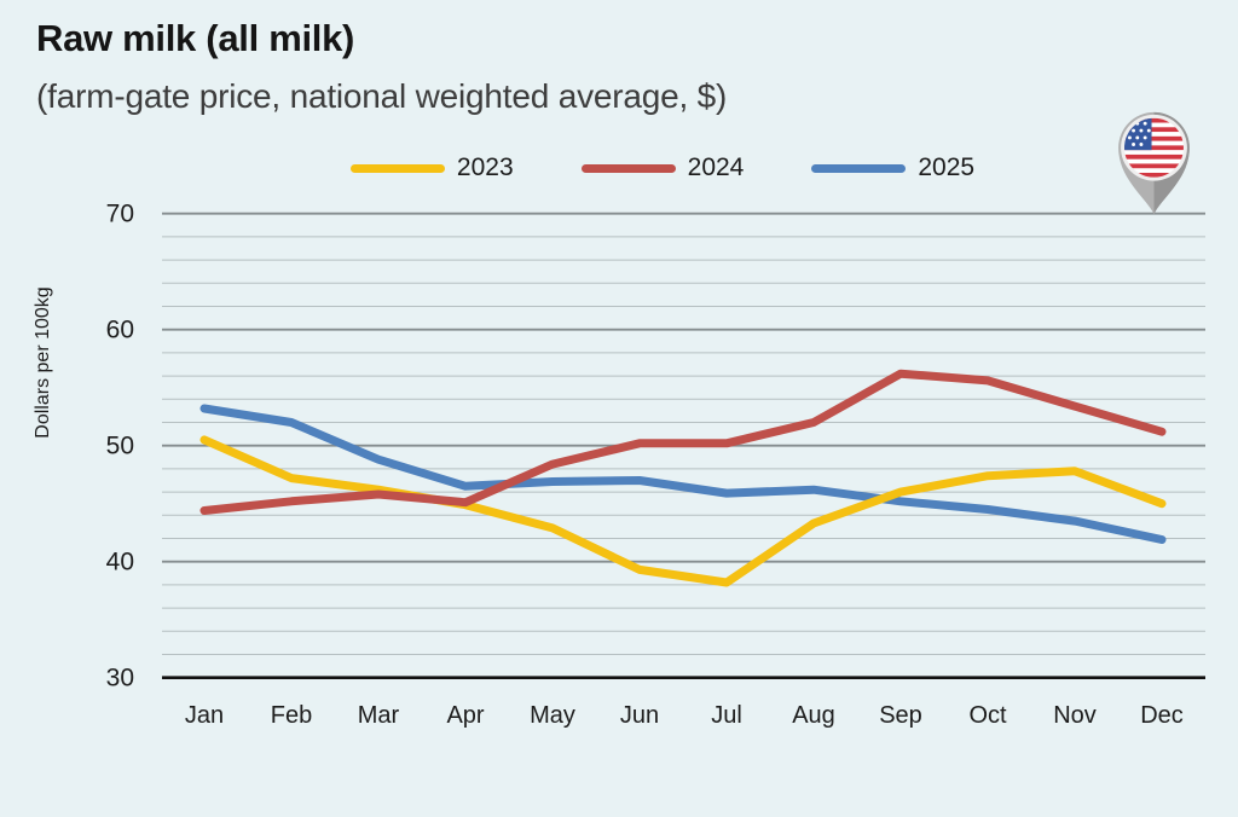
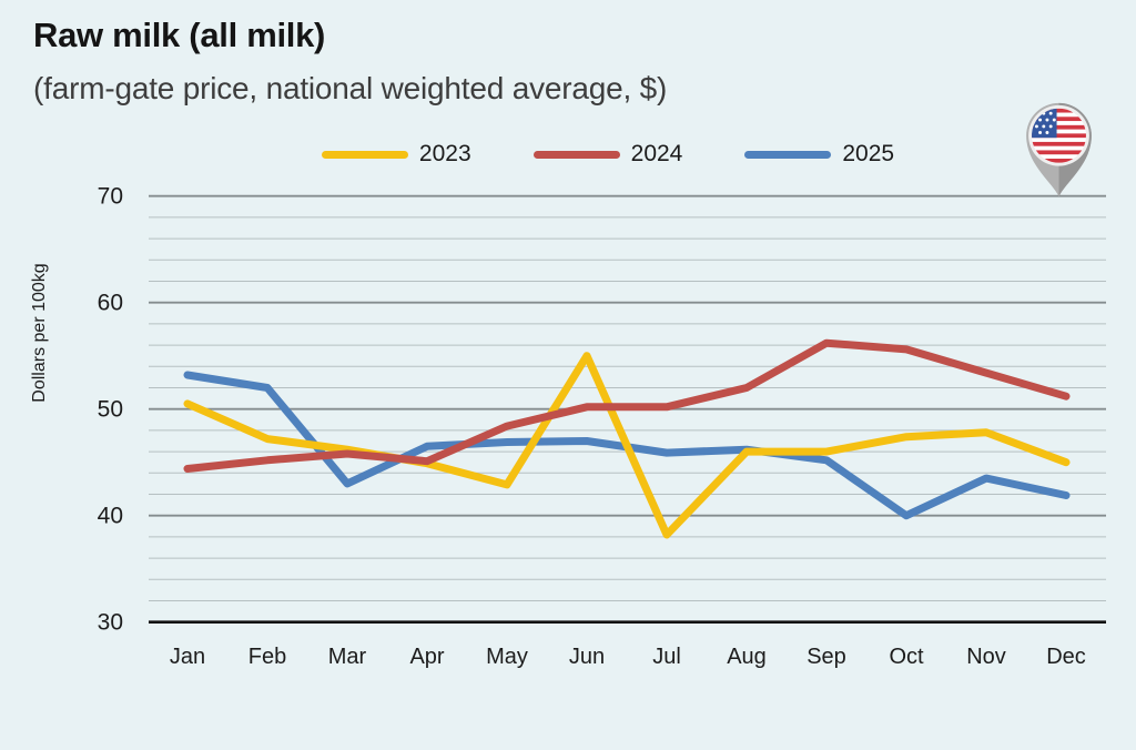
2025/Mar: 49 -> 43
2023/Jun: 39 -> 55
2023/Aug: 43 -> 46
2025/Oct: 44 -> 40
